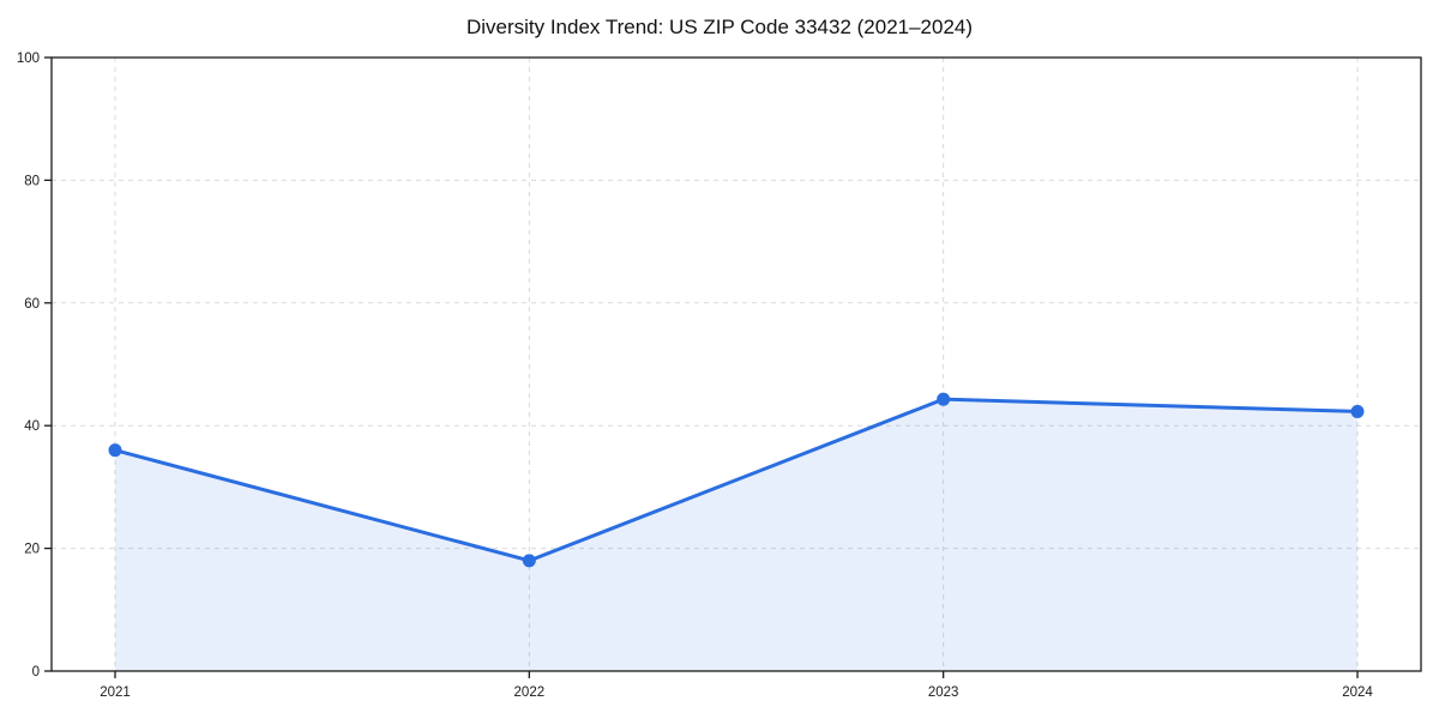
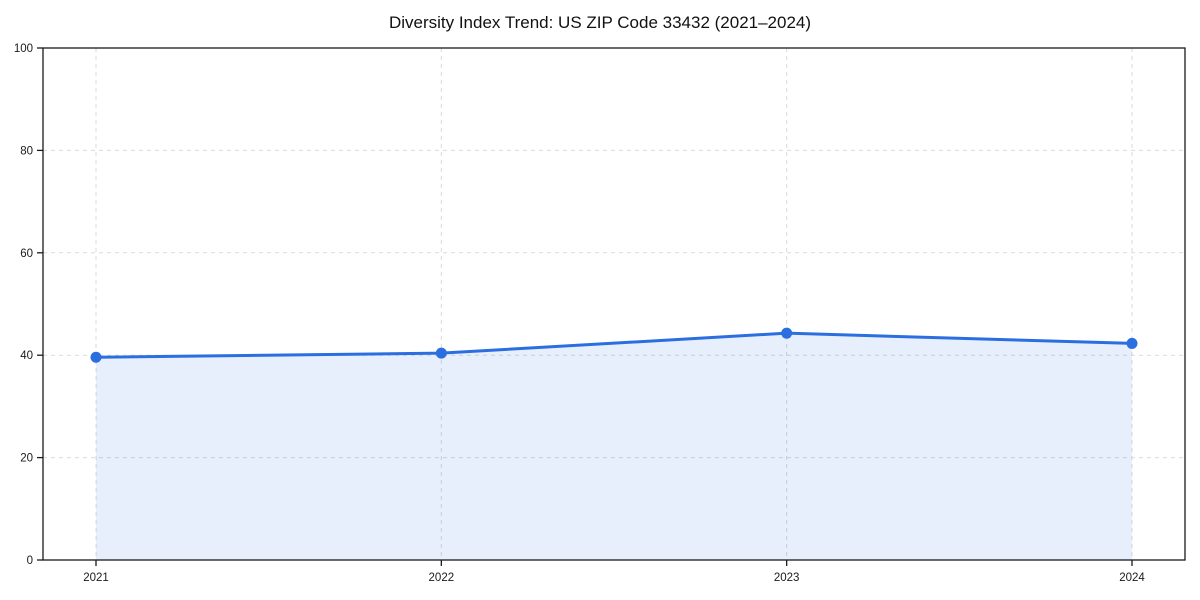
2021: 36 -> 40
2022: 18 -> 40
